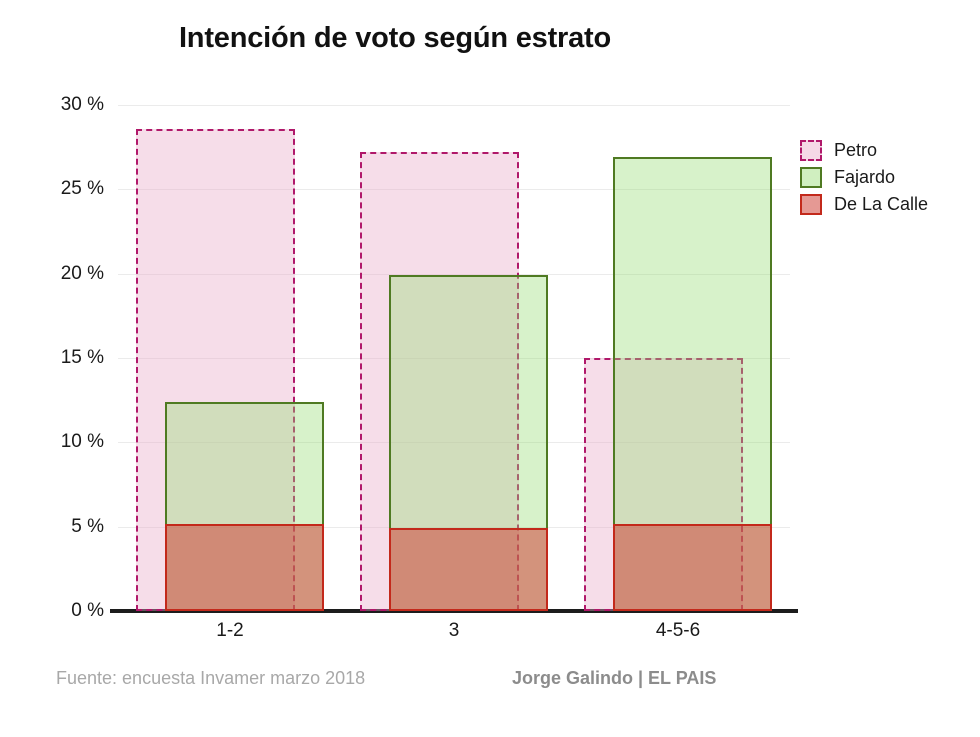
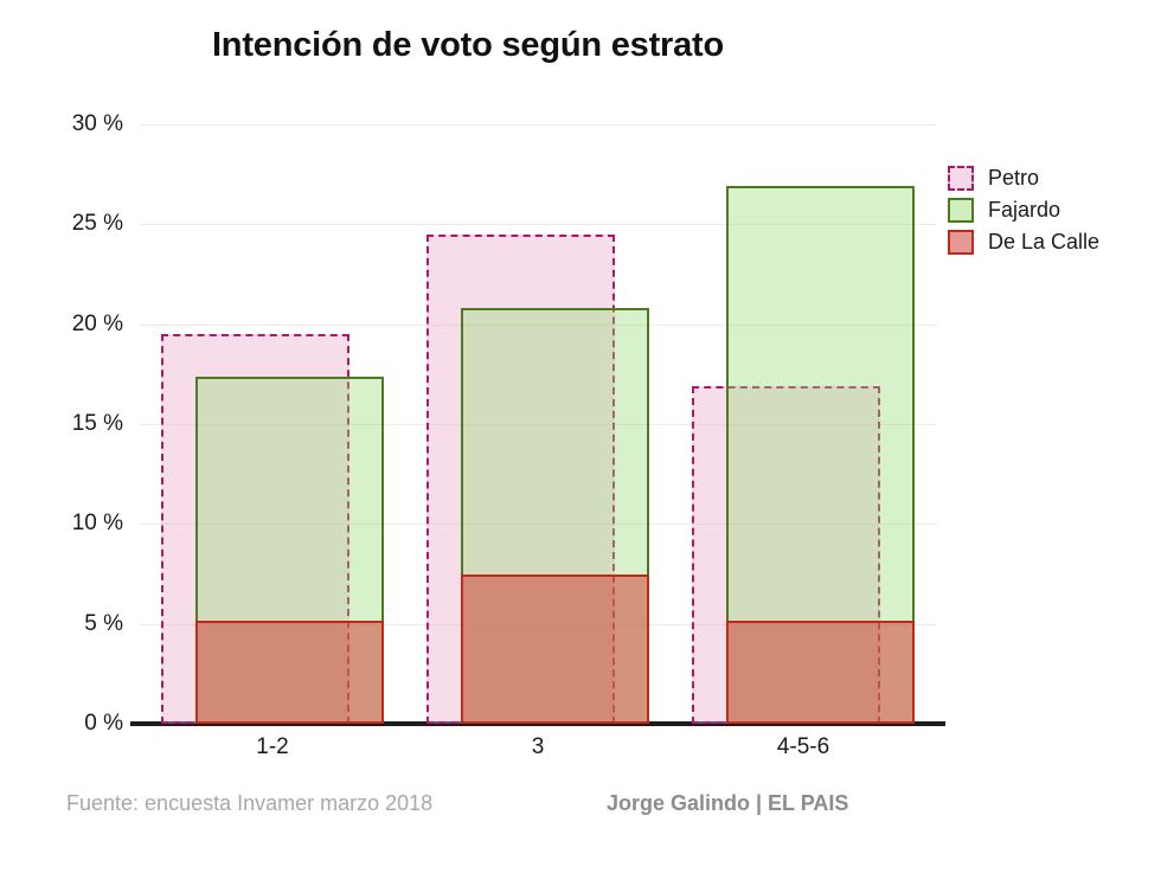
Petro/1-2: 28.6% -> 19.5%
Fajardo/1-2: 12.4% -> 17.4%
Petro/3: 27.2% -> 24.5%
Fajardo/3: 19.9% -> 20.8%
De La Calle/3: 5.0% -> 7.5%
Petro/4-5-6: 15.0% -> 16.9%
